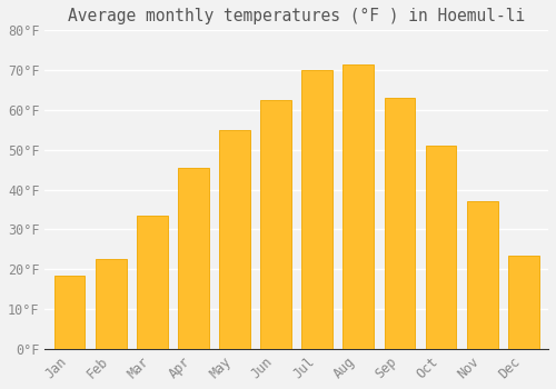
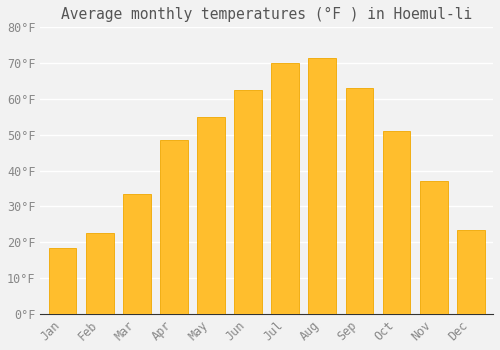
Apr: 45.5°F -> 48.5°F
